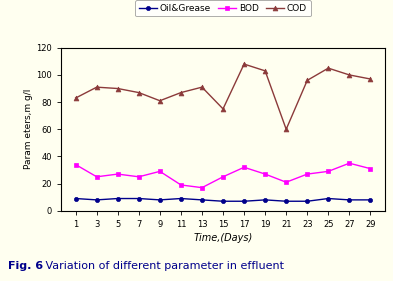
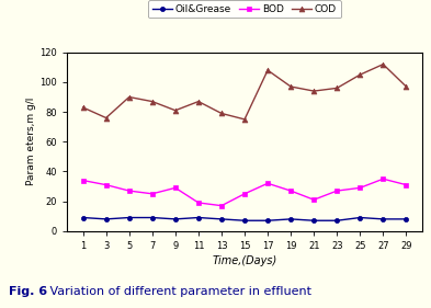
BOD/3: 25 -> 31
COD/3: 91 -> 76
COD/13: 91 -> 79
COD/19: 103 -> 97
COD/21: 60 -> 94
COD/27: 100 -> 112
